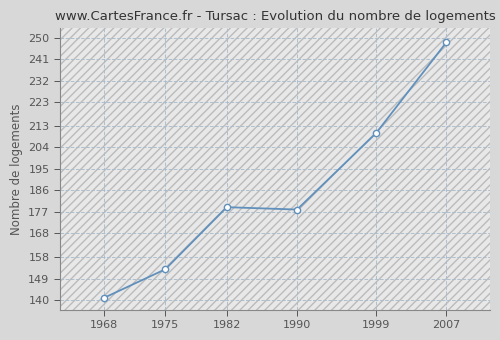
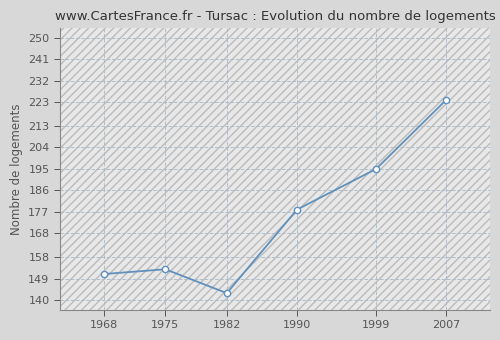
1968: 141 -> 151
1982: 179 -> 143
1999: 210 -> 195
2007: 248 -> 224
